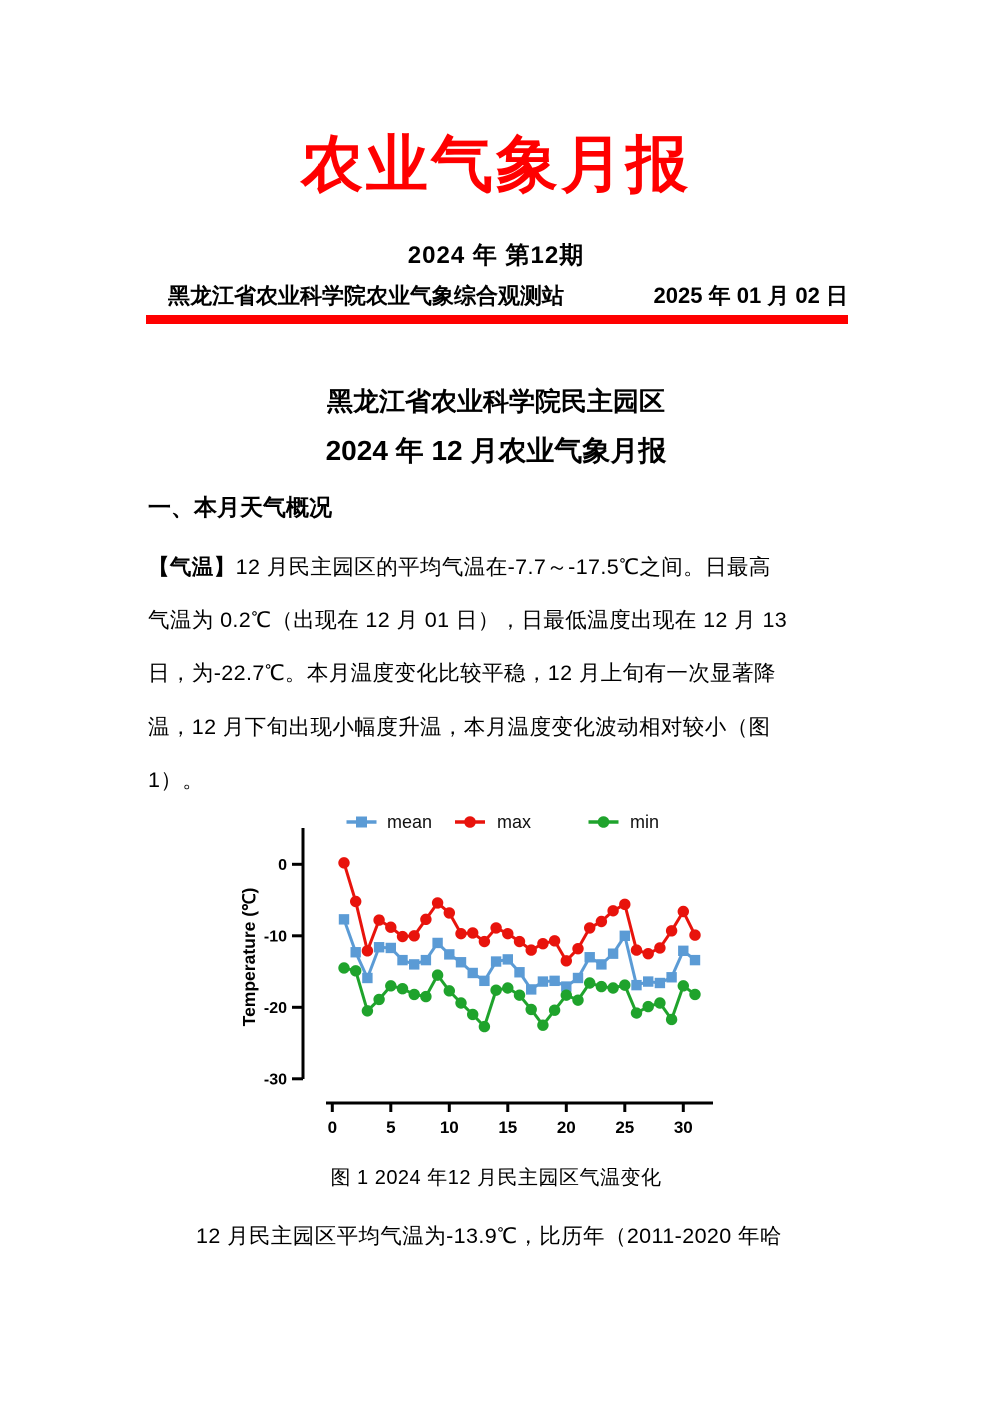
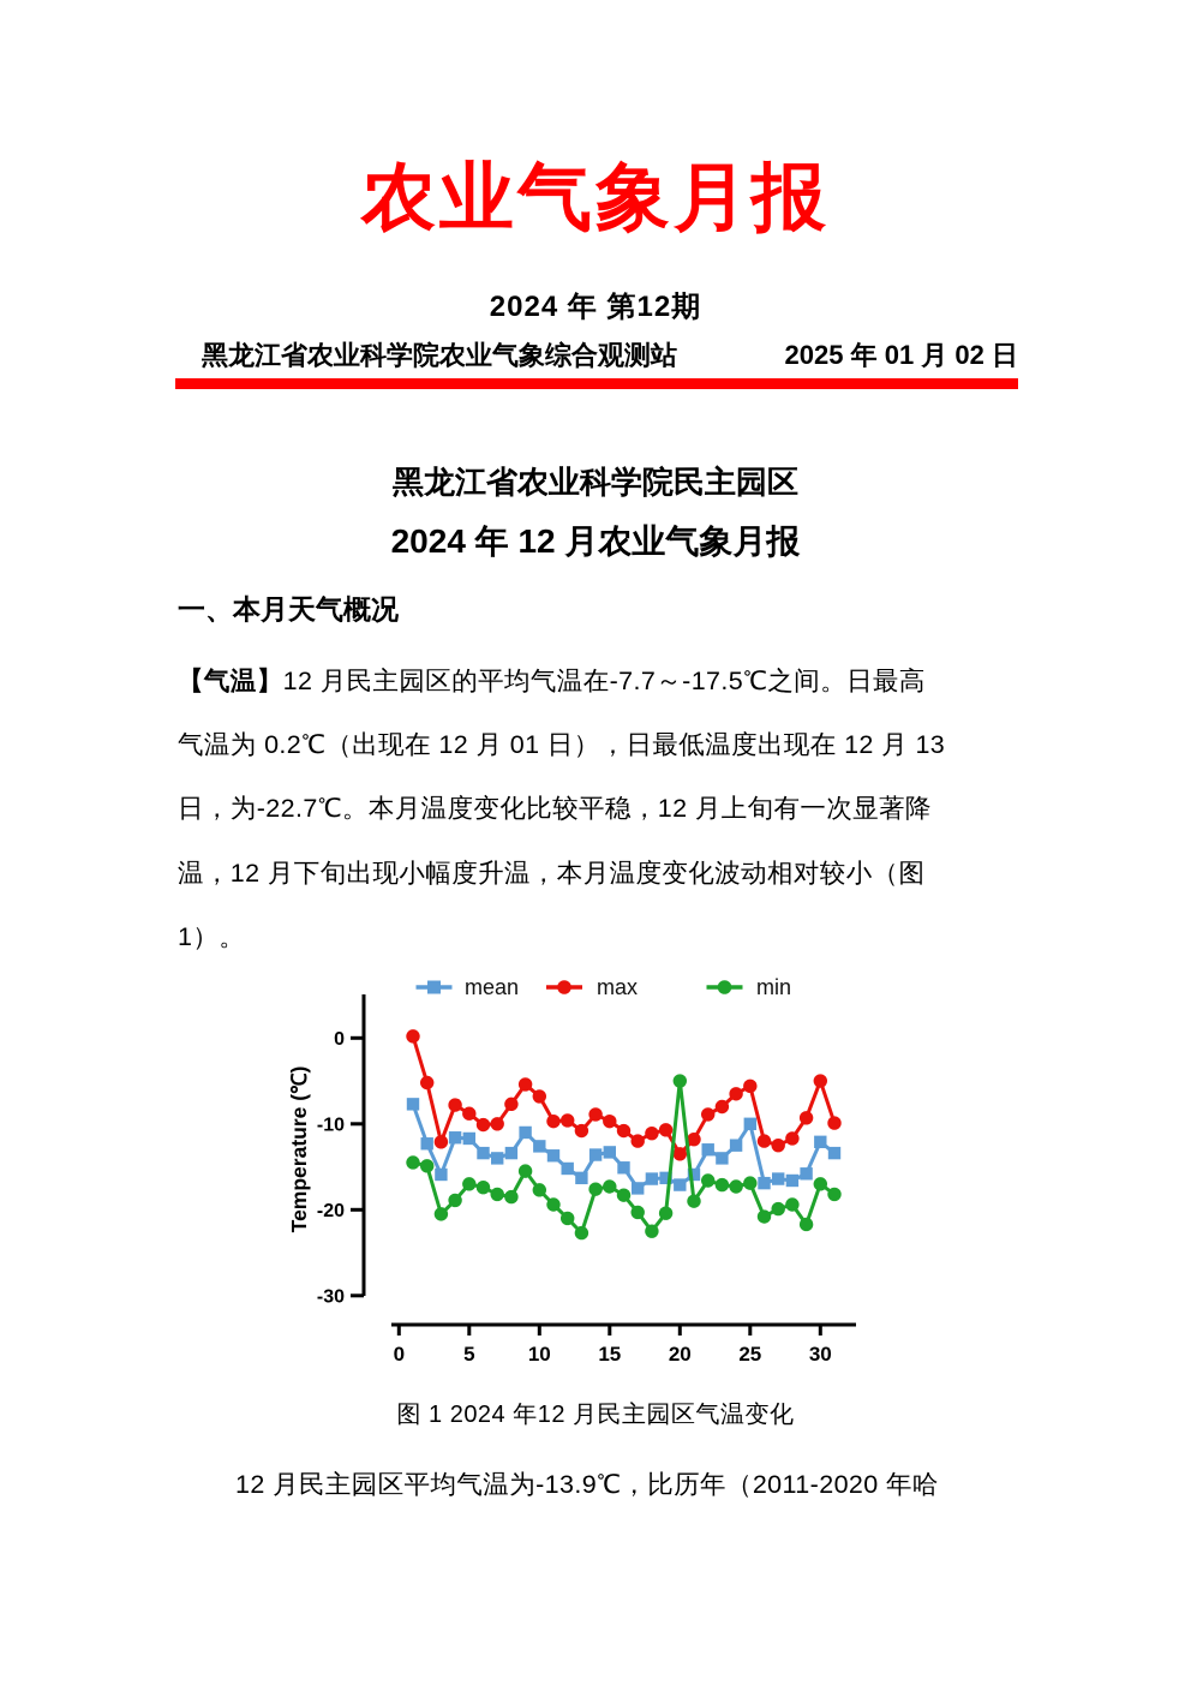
min/20: -18 -> -5
max/30: -7 -> -5
